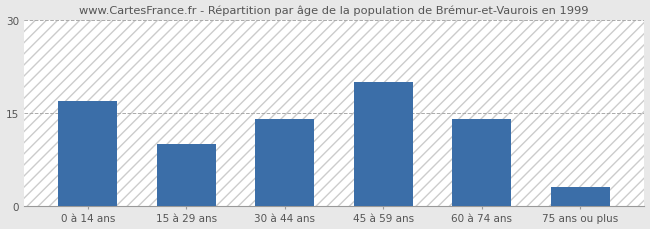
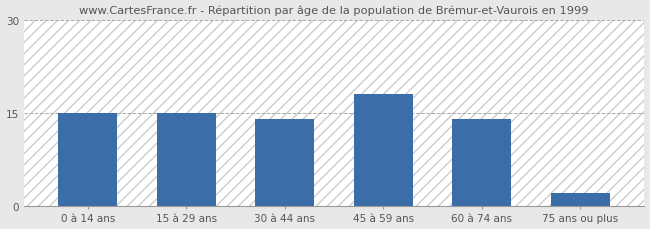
0 à 14 ans: 17 -> 15
15 à 29 ans: 10 -> 15
45 à 59 ans: 20 -> 18
75 ans ou plus: 3 -> 2
